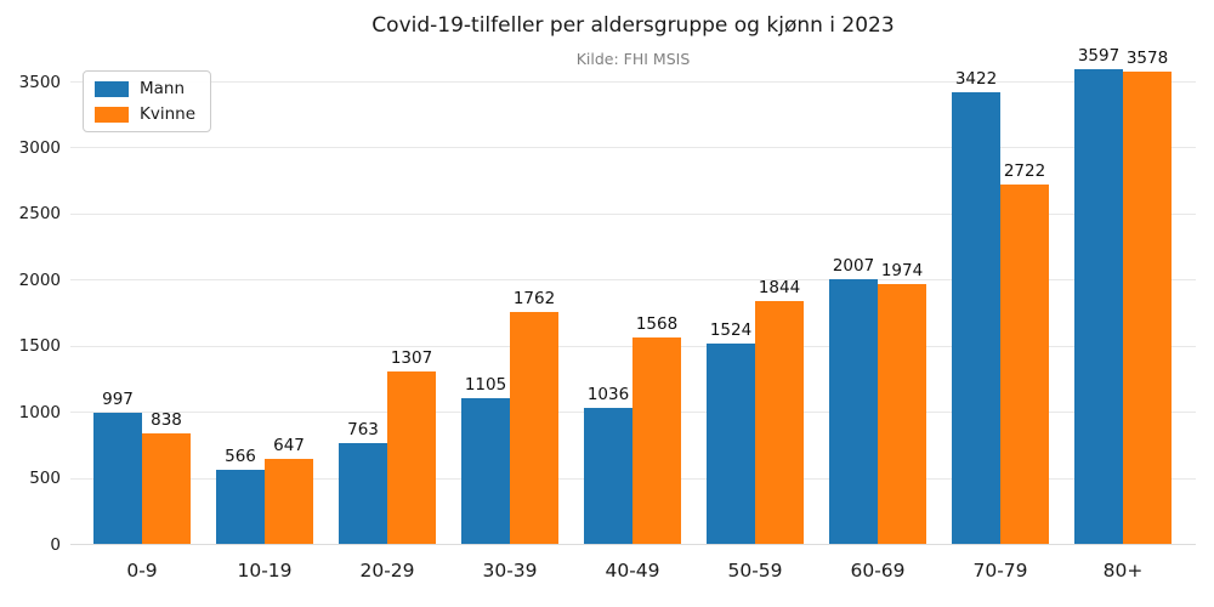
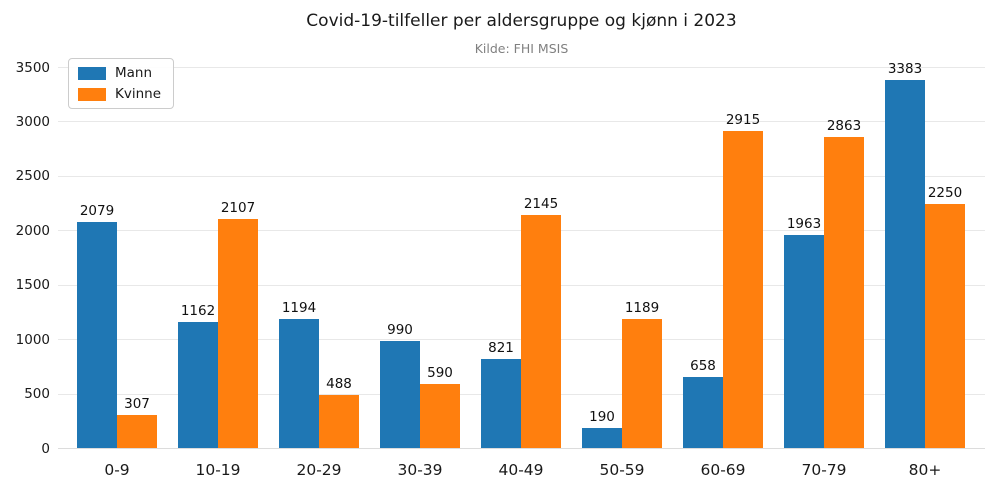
Mann/0-9: 997 -> 2079
Kvinne/0-9: 838 -> 307
Mann/10-19: 566 -> 1162
Kvinne/10-19: 647 -> 2107
Mann/20-29: 763 -> 1194
Kvinne/20-29: 1307 -> 488
Mann/30-39: 1105 -> 990
Kvinne/30-39: 1762 -> 590
Mann/40-49: 1036 -> 821
Kvinne/40-49: 1568 -> 2145
Mann/50-59: 1524 -> 190
Kvinne/50-59: 1844 -> 1189
Mann/60-69: 2007 -> 658
Kvinne/60-69: 1974 -> 2915
Mann/70-79: 3422 -> 1963
Kvinne/70-79: 2722 -> 2863
Mann/80+: 3597 -> 3383
Kvinne/80+: 3578 -> 2250
